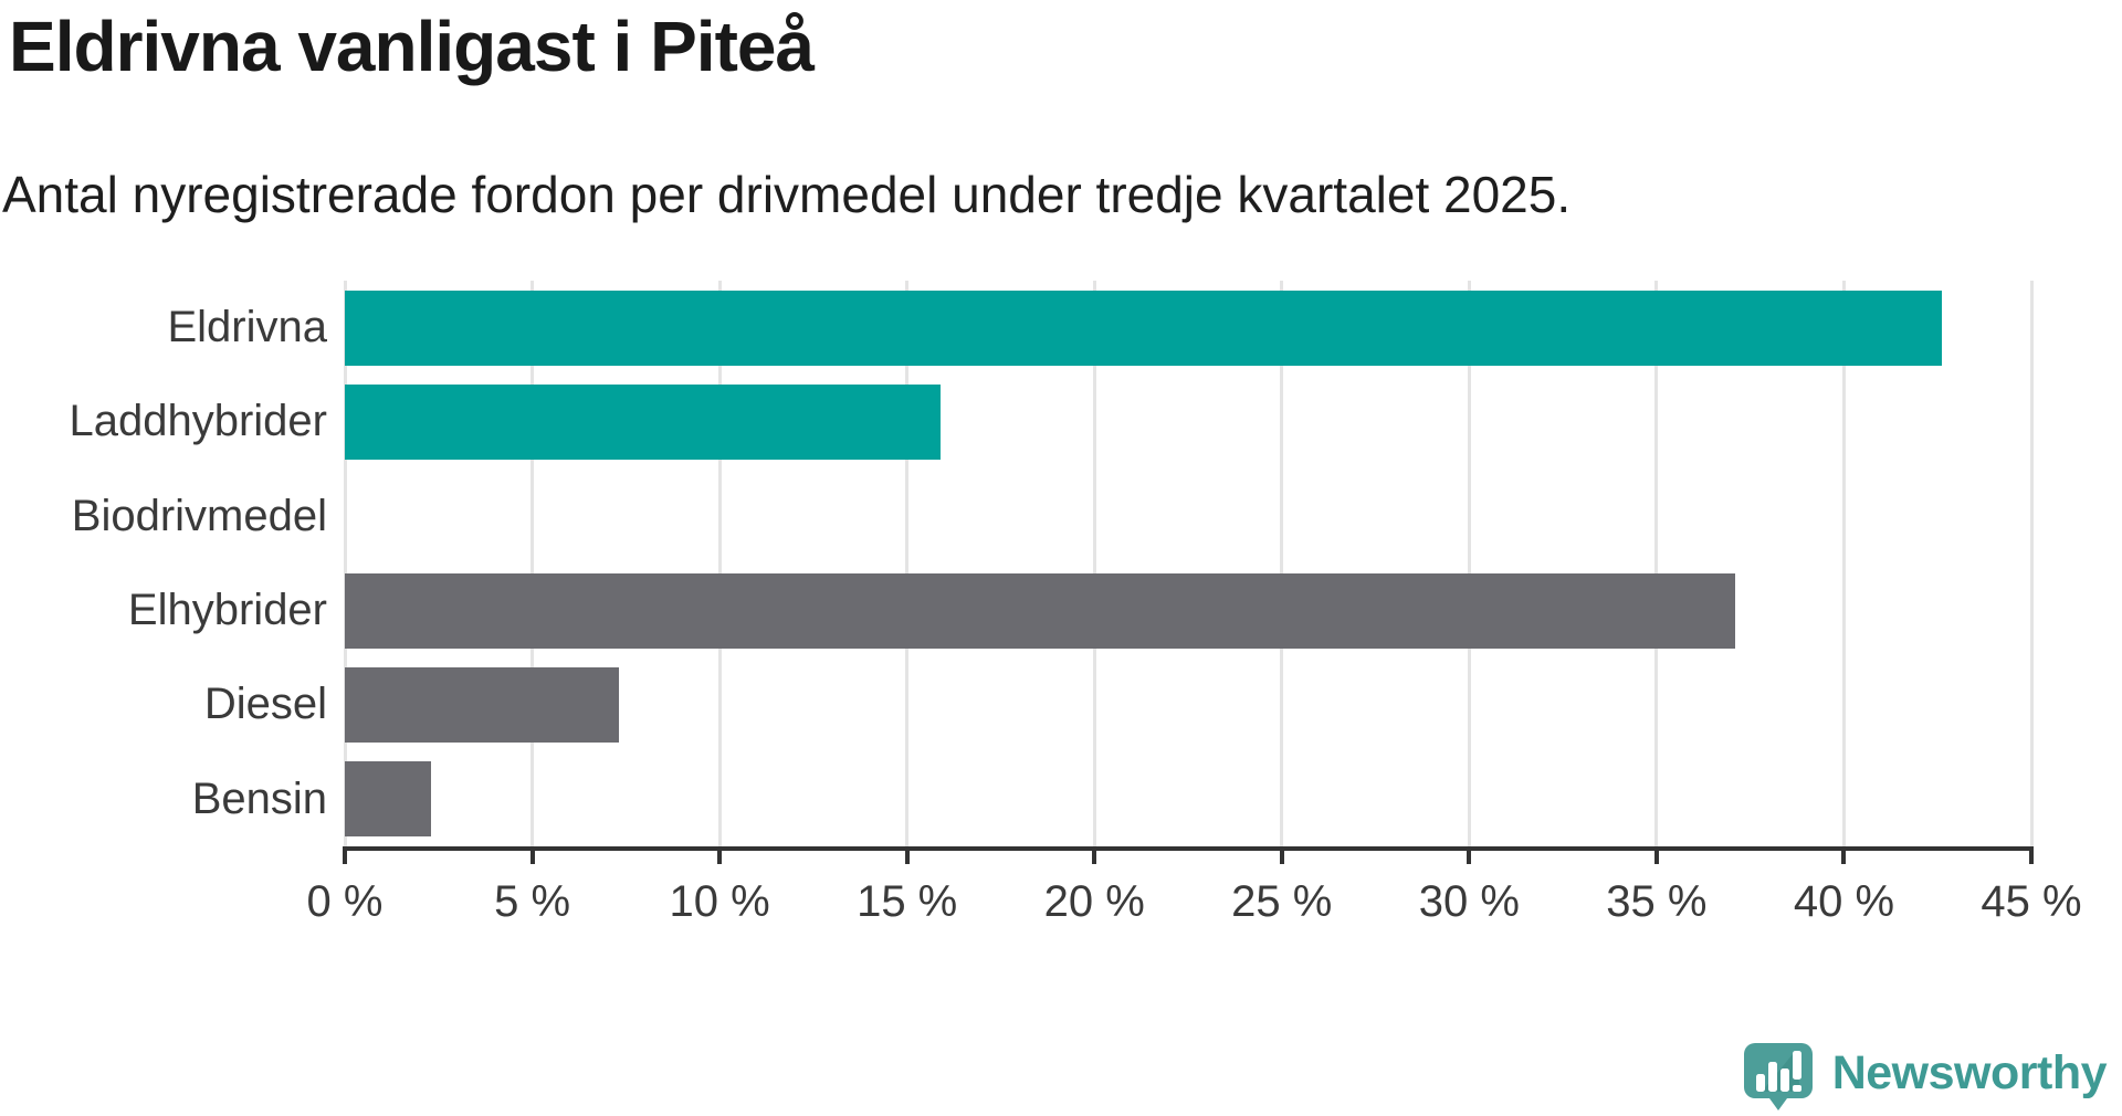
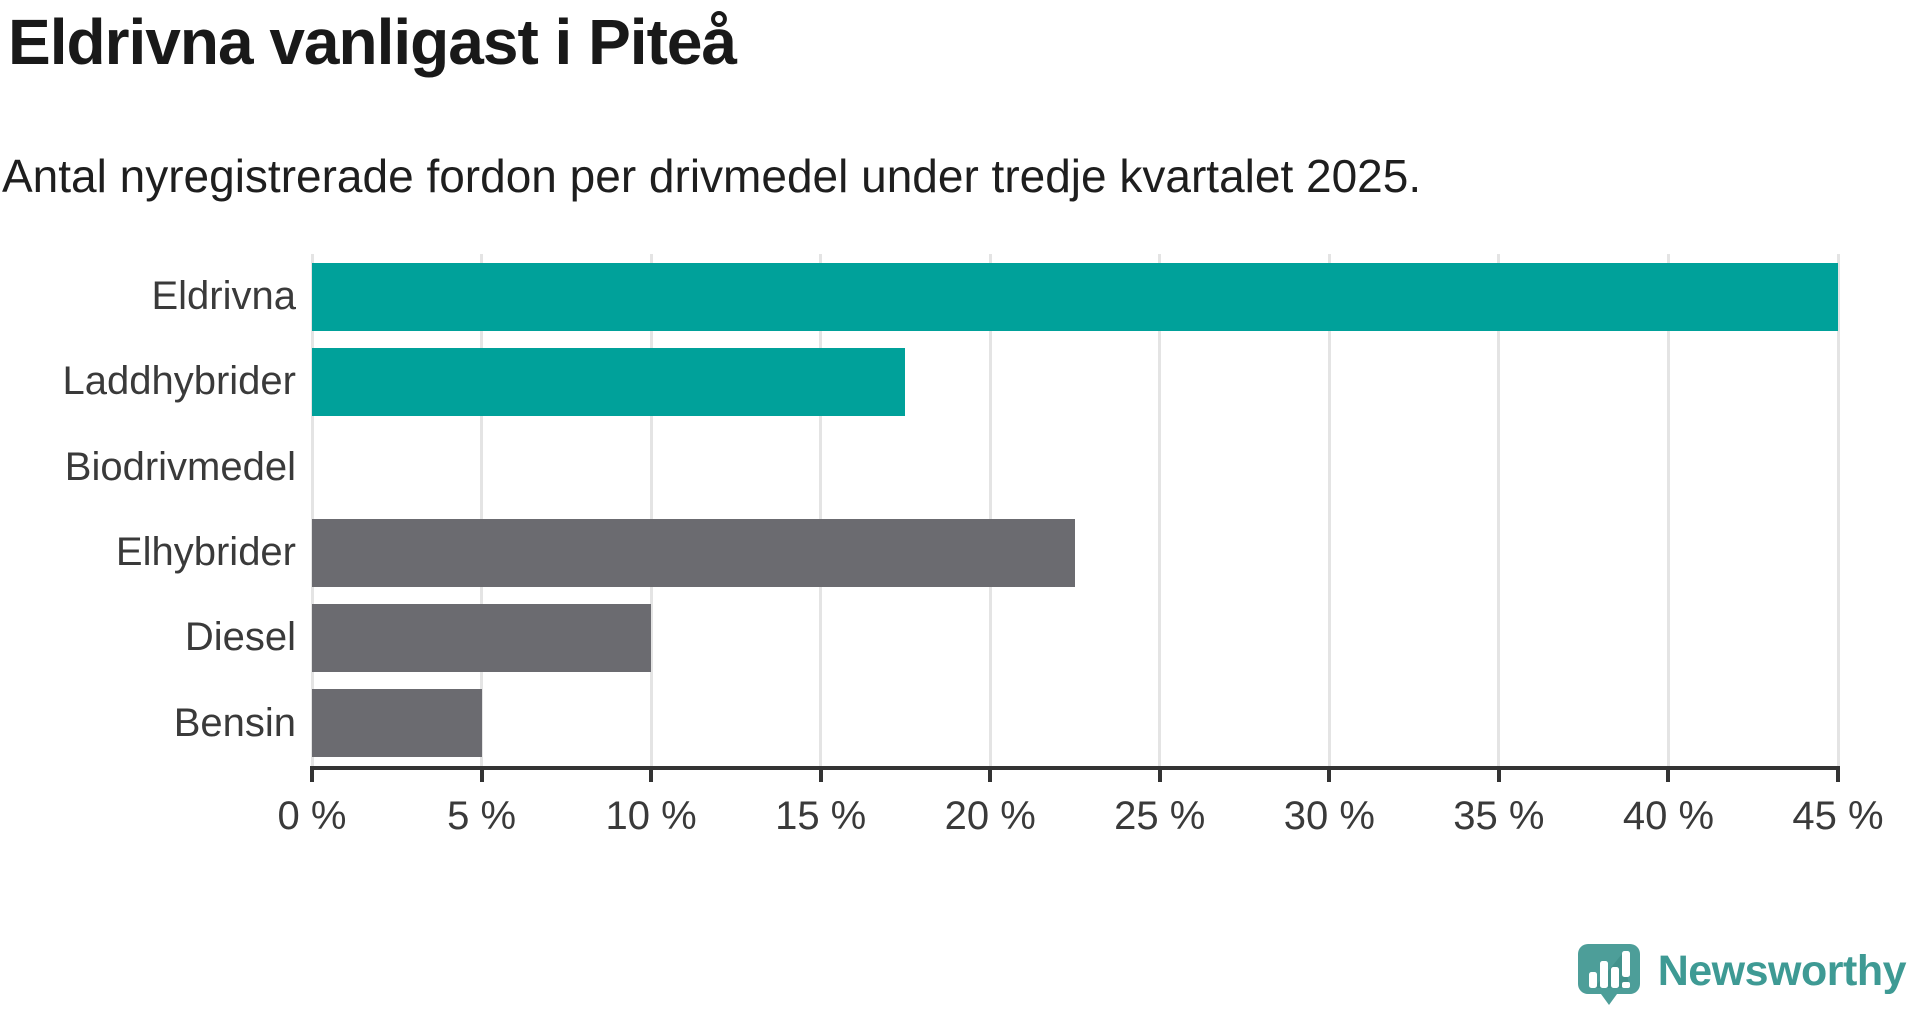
Eldrivna: 42.6% -> 45.0%
Laddhybrider: 15.9% -> 17.5%
Elhybrider: 37.1% -> 22.5%
Diesel: 7.3% -> 10.0%
Bensin: 2.3% -> 5.0%
